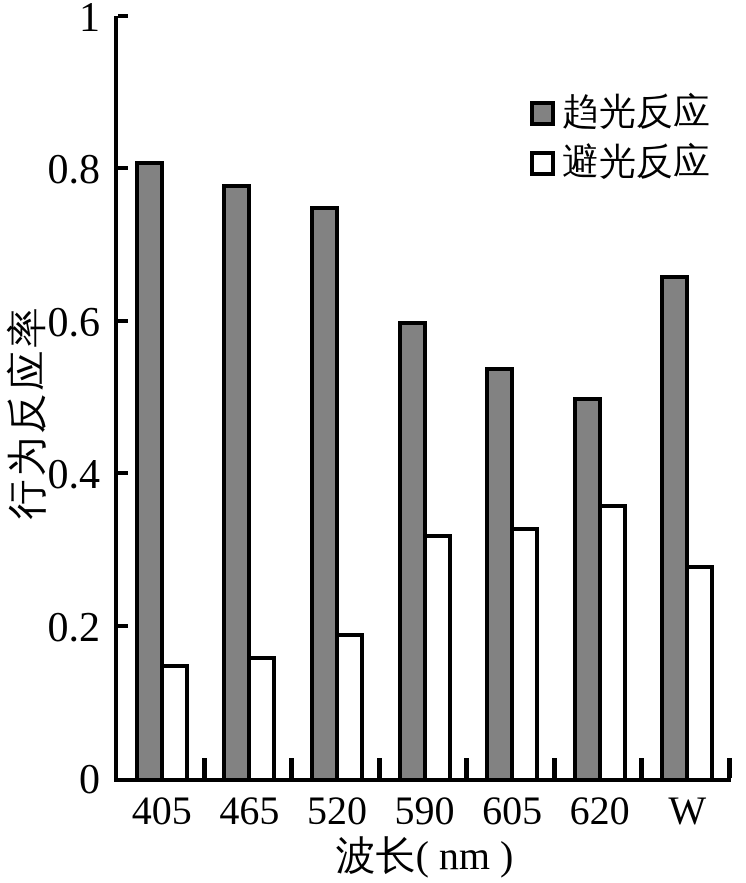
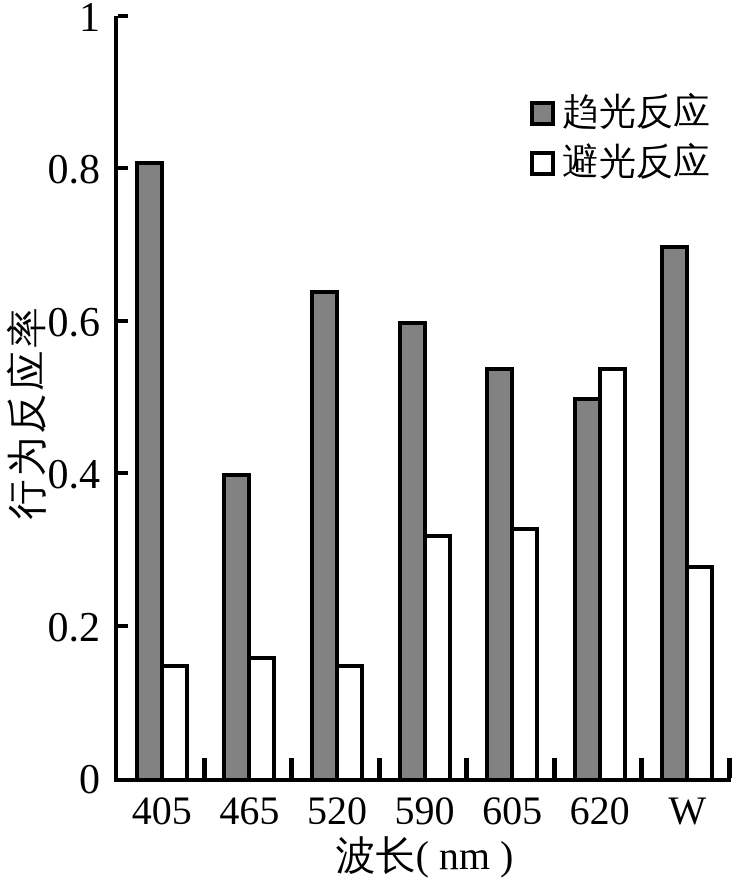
趋光反应/465: 0.78 -> 0.40
趋光反应/520: 0.75 -> 0.64
避光反应/520: 0.19 -> 0.15
避光反应/620: 0.36 -> 0.54
趋光反应/W: 0.66 -> 0.70
